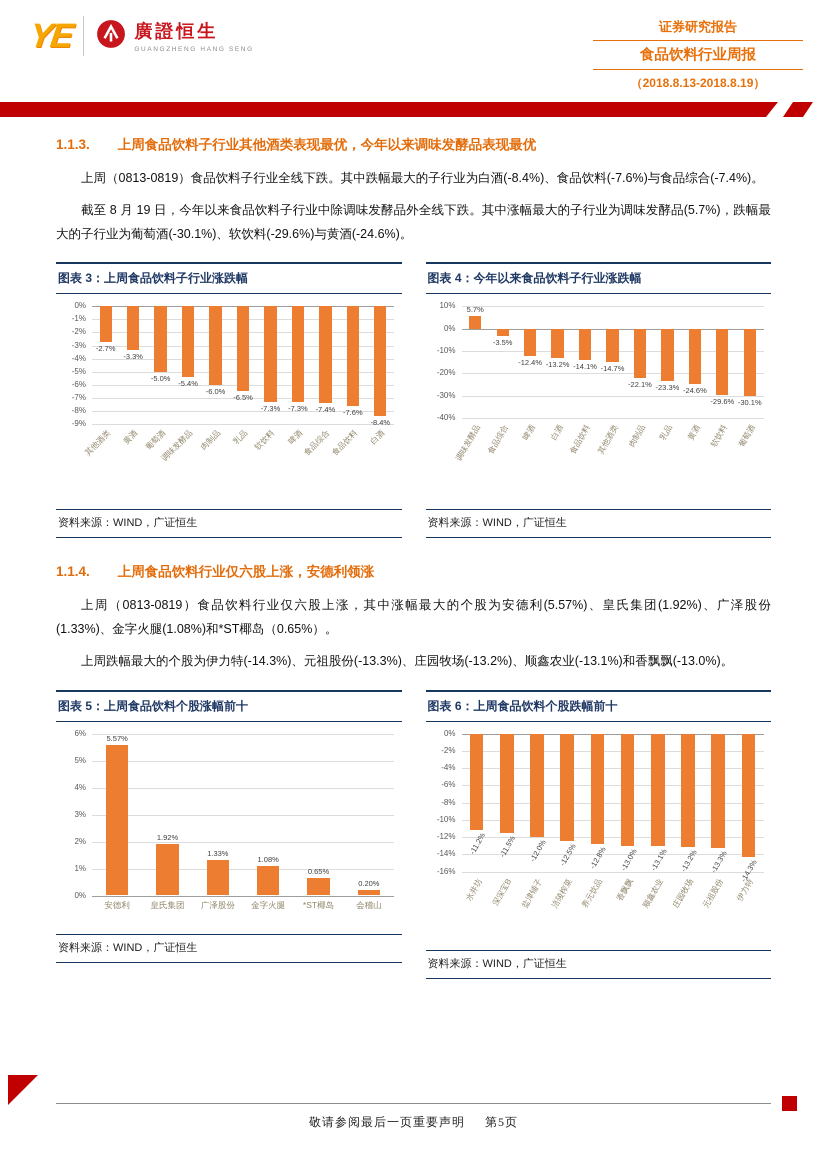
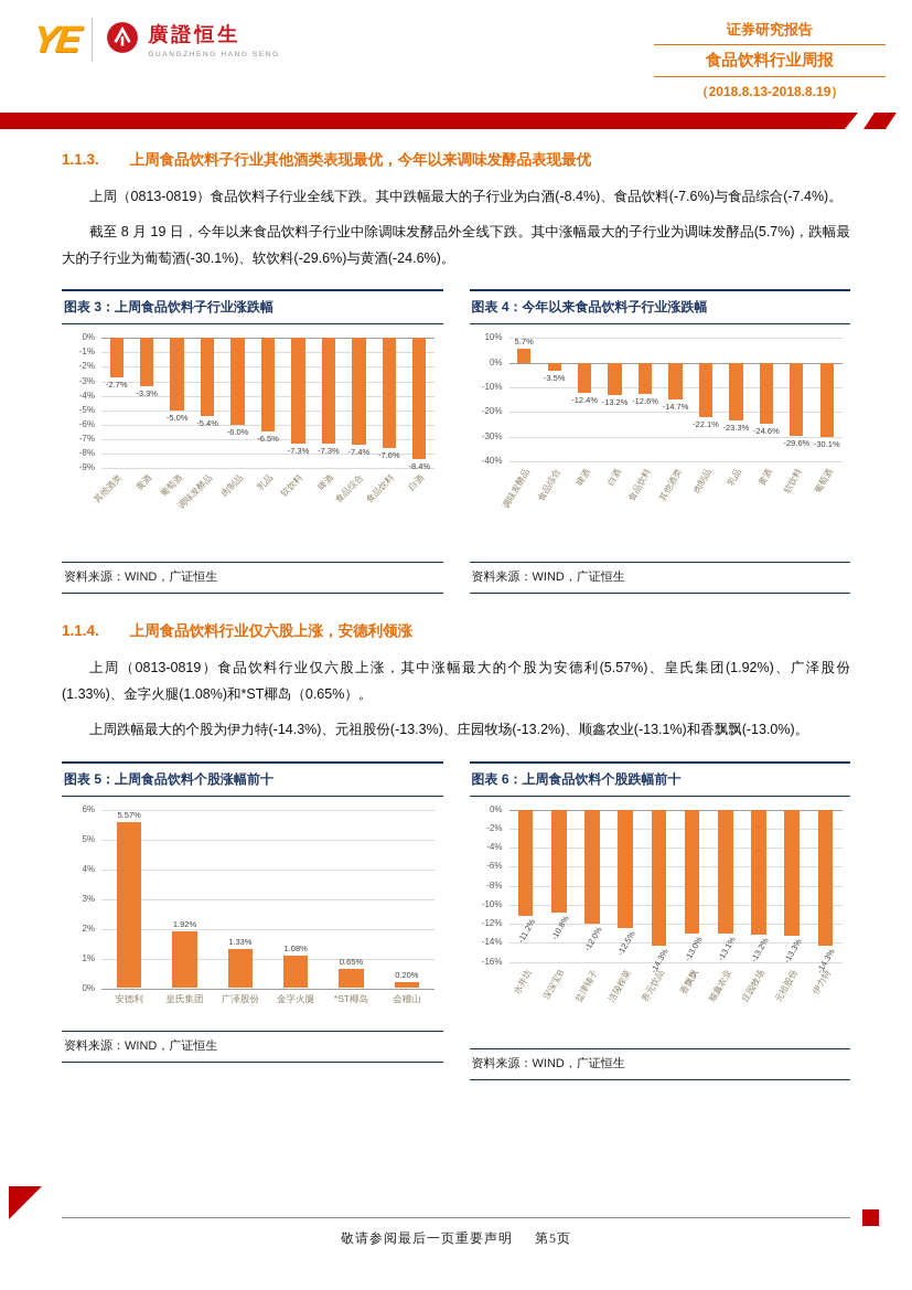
图表 4：今年以来食品饮料子行业涨跌幅/食品饮料: -14.1% -> -12.6%
图表 6：上周食品饮料个股跌幅前十/深深宝B: -11.5% -> -10.8%
图表 6：上周食品饮料个股跌幅前十/养元饮品: -12.8% -> -14.3%
